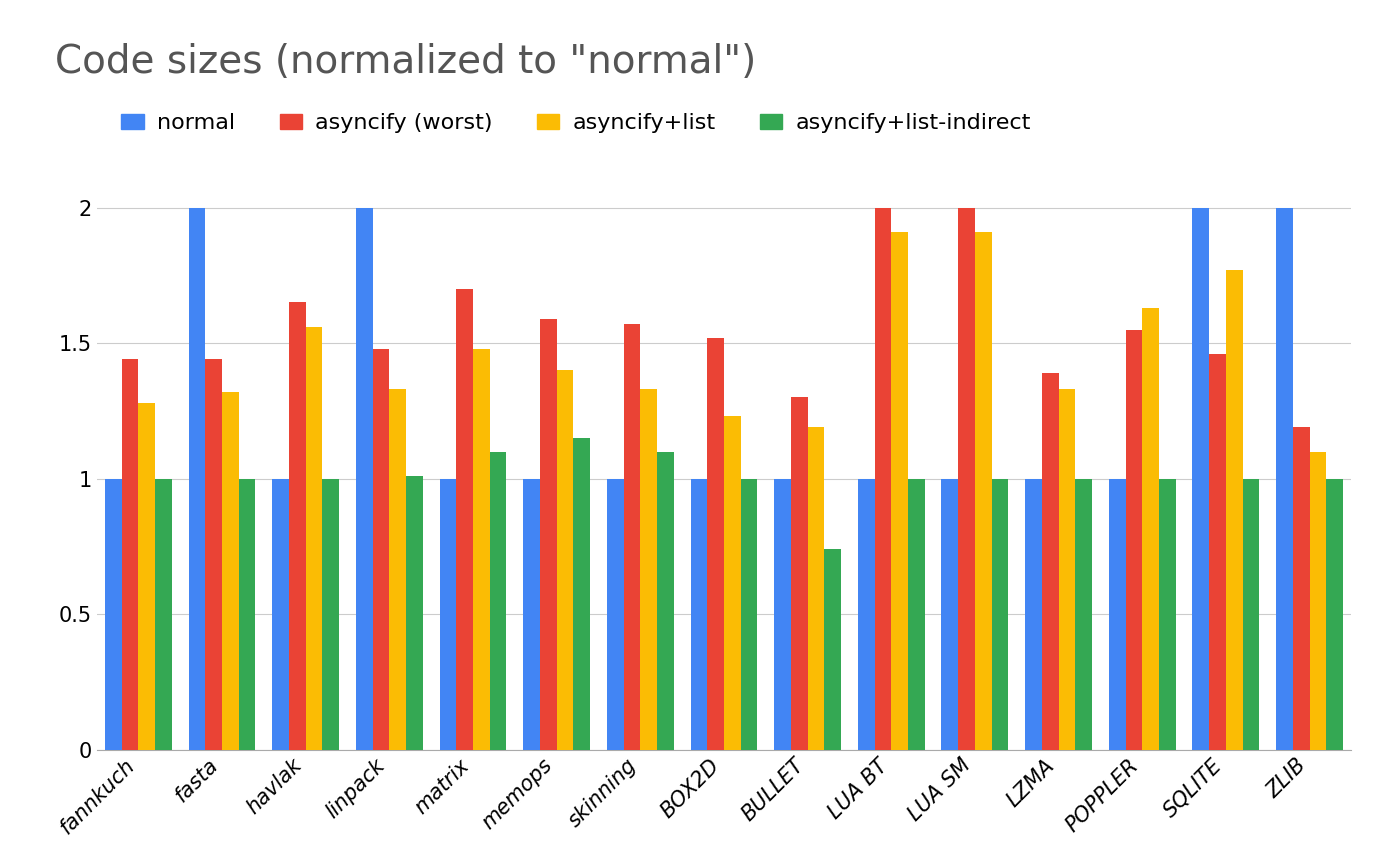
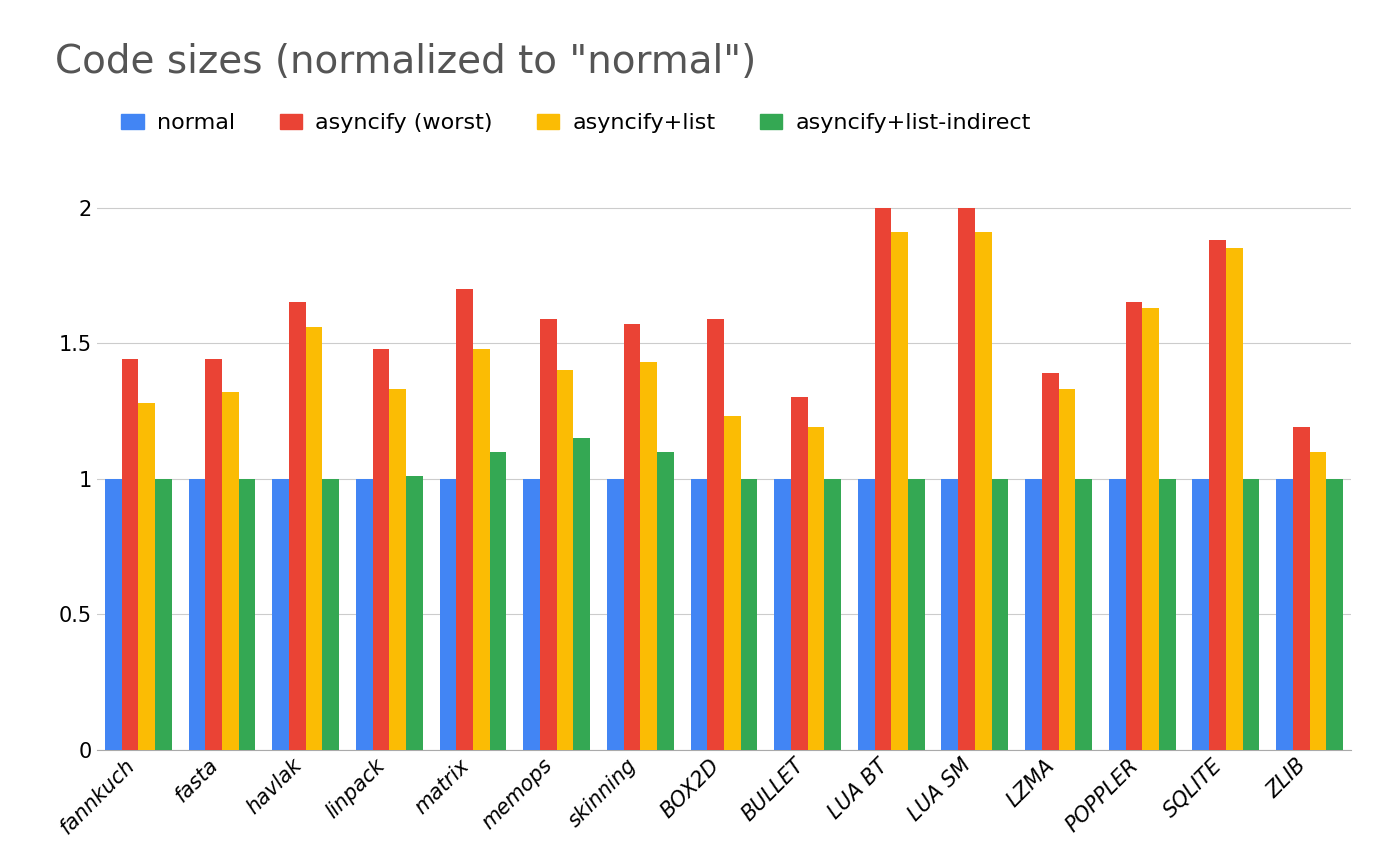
normal/fasta: 2 -> 1
normal/linpack: 2 -> 1
asyncify+list/skinning: 1.33 -> 1.43
asyncify (worst)/BOX2D: 1.52 -> 1.59
asyncify+list-indirect/BULLET: 0.74 -> 1.00
asyncify (worst)/POPPLER: 1.55 -> 1.65
normal/SQLITE: 2 -> 1
asyncify (worst)/SQLITE: 1.46 -> 1.88
asyncify+list/SQLITE: 1.77 -> 1.85
normal/ZLIB: 2 -> 1
